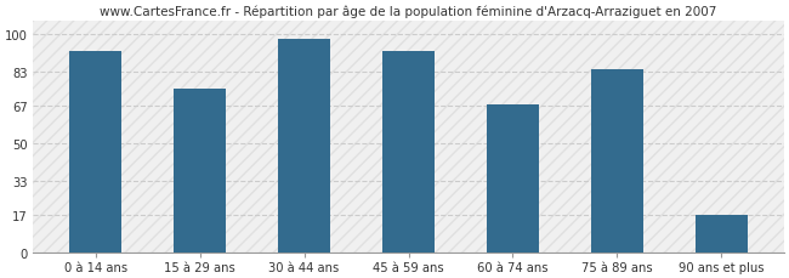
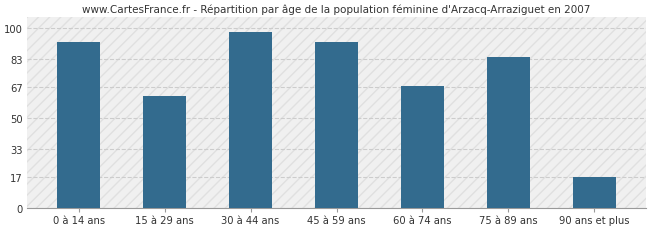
15 à 29 ans: 75 -> 62
